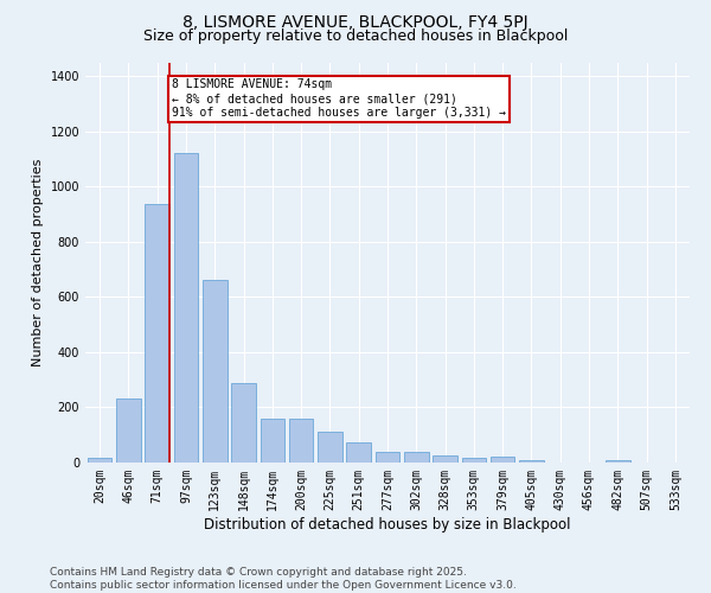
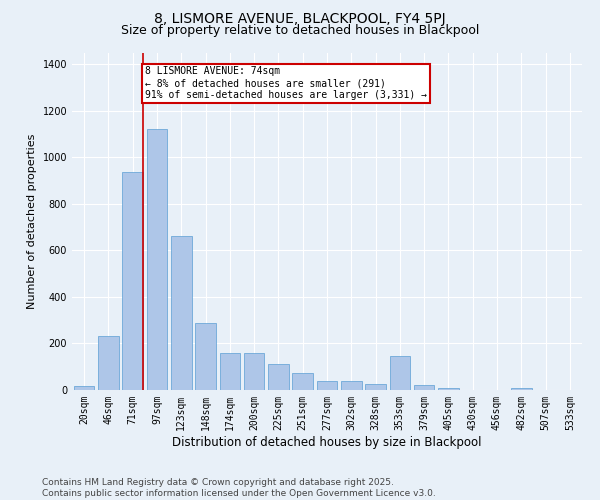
353sqm: 18 -> 145
